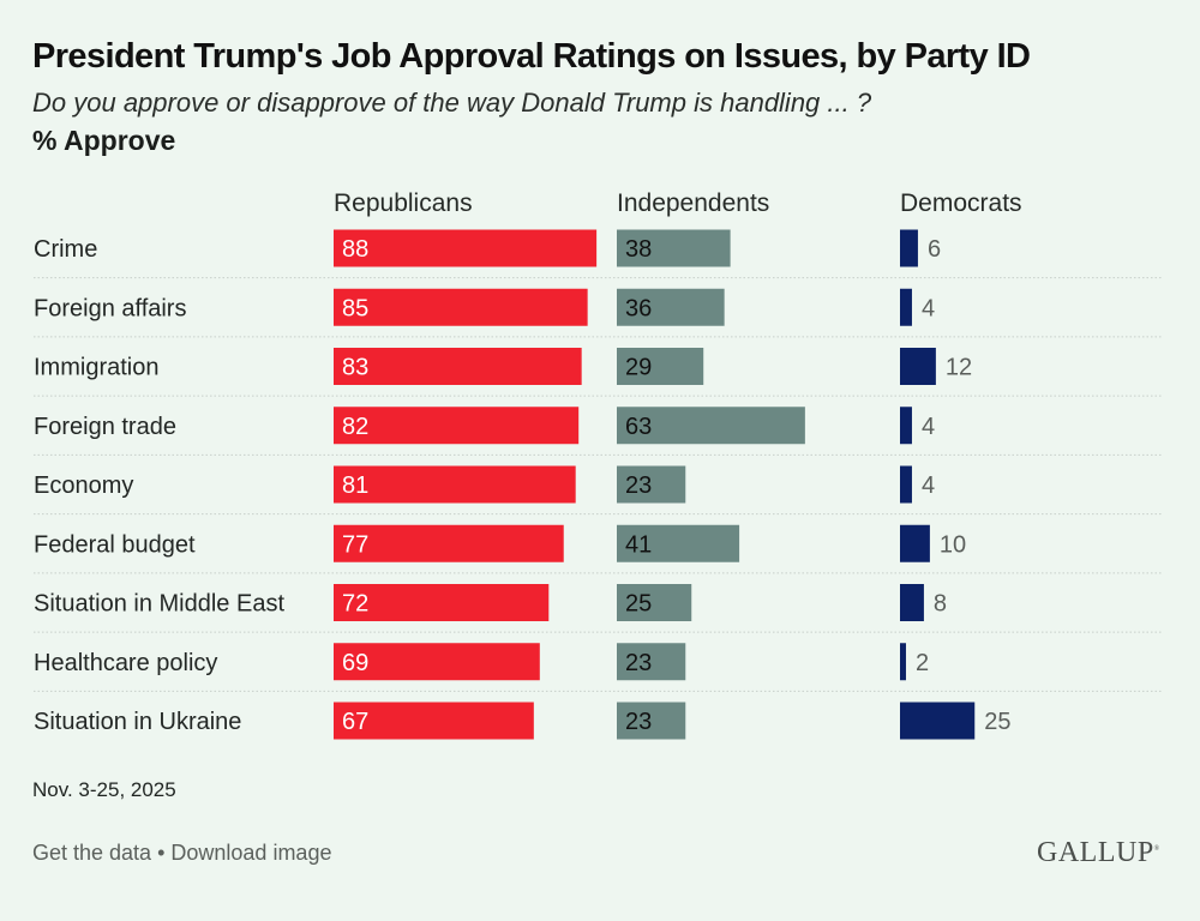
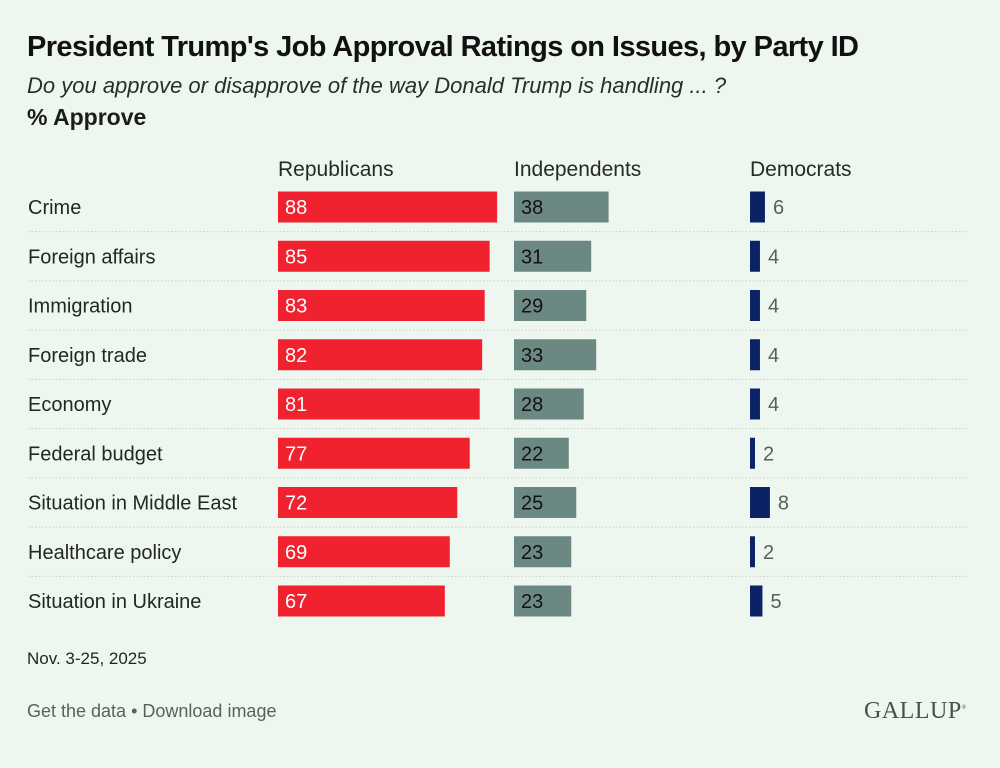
Independents/Foreign affairs: 36 -> 31
Democrats/Immigration: 12 -> 4
Independents/Foreign trade: 63 -> 33
Independents/Economy: 23 -> 28
Independents/Federal budget: 41 -> 22
Democrats/Federal budget: 10 -> 2
Democrats/Situation in Ukraine: 25 -> 5
